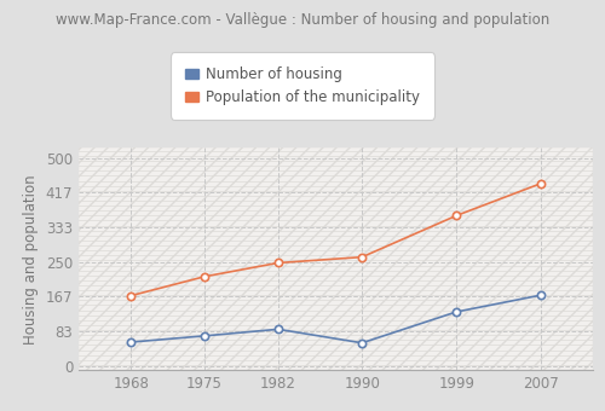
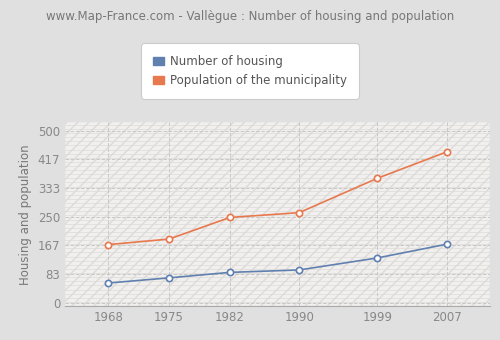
Population of the municipality/1975: 215 -> 185
Number of housing/1990: 55 -> 95
